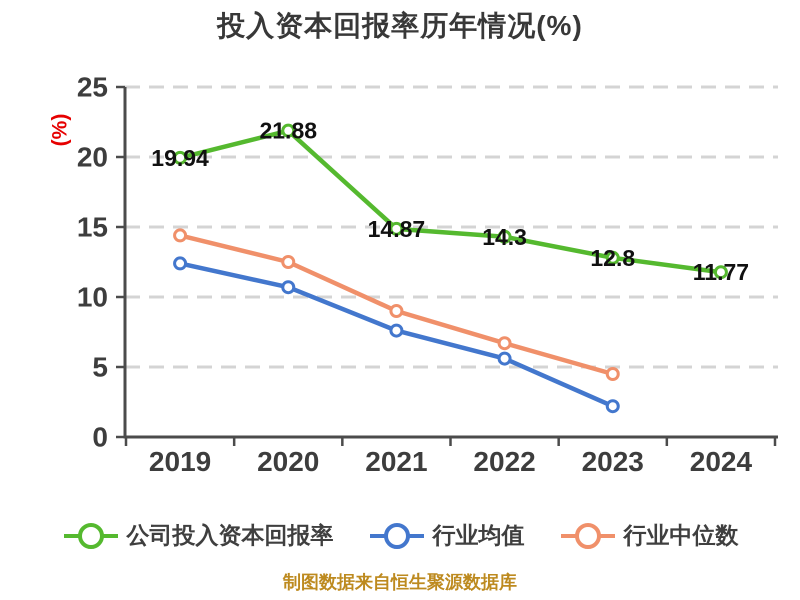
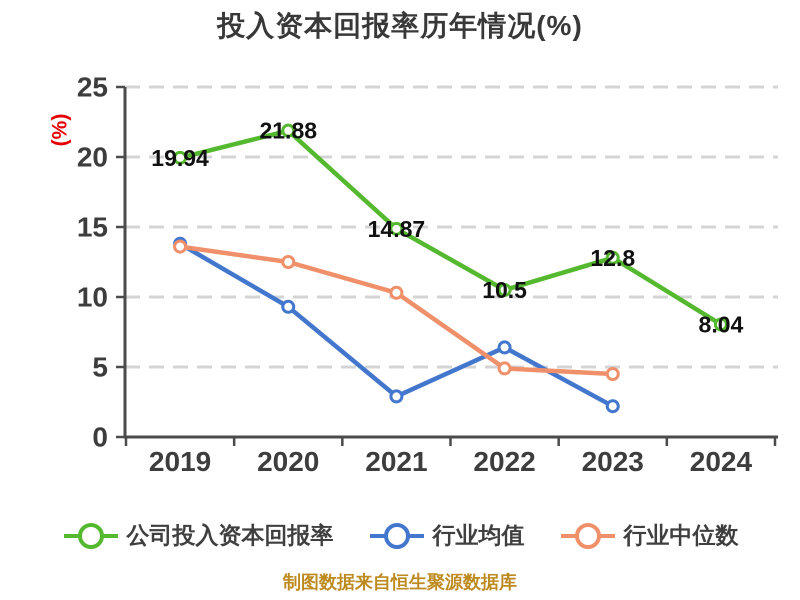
行业均值/2019: 12.4 -> 13.8
行业中位数/2019: 14.4 -> 13.6
行业均值/2020: 10.7 -> 9.3
行业均值/2021: 7.6 -> 2.9
行业中位数/2021: 9.0 -> 10.3
公司投入资本回报率/2022: 14.3 -> 10.5
行业均值/2022: 5.6 -> 6.4
行业中位数/2022: 6.7 -> 4.9
公司投入资本回报率/2024: 11.77 -> 8.04
